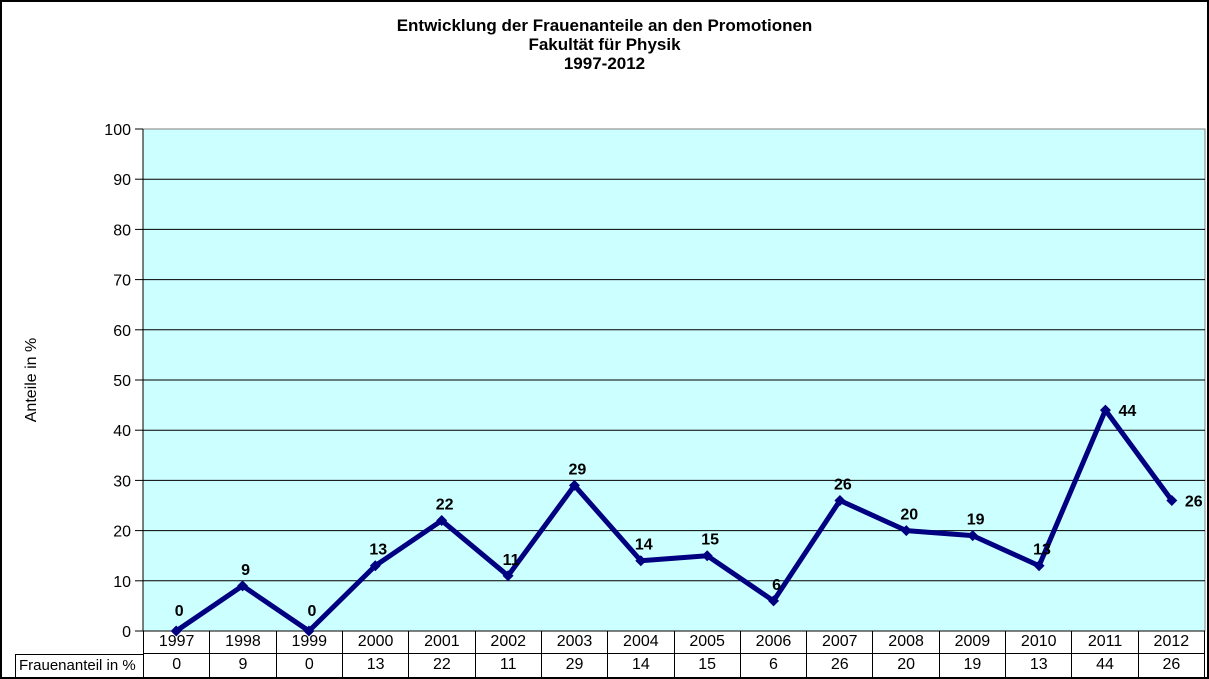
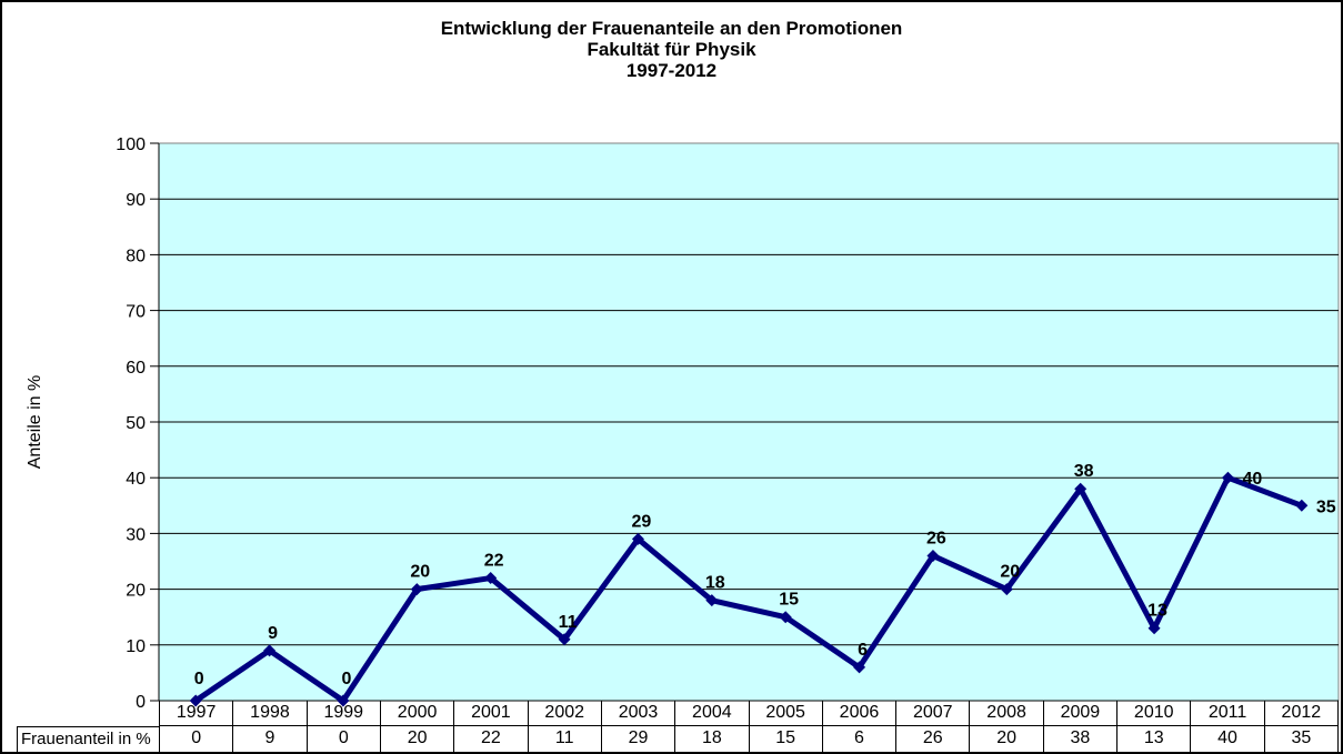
2000: 13 -> 20
2004: 14 -> 18
2009: 19 -> 38
2011: 44 -> 40
2012: 26 -> 35
